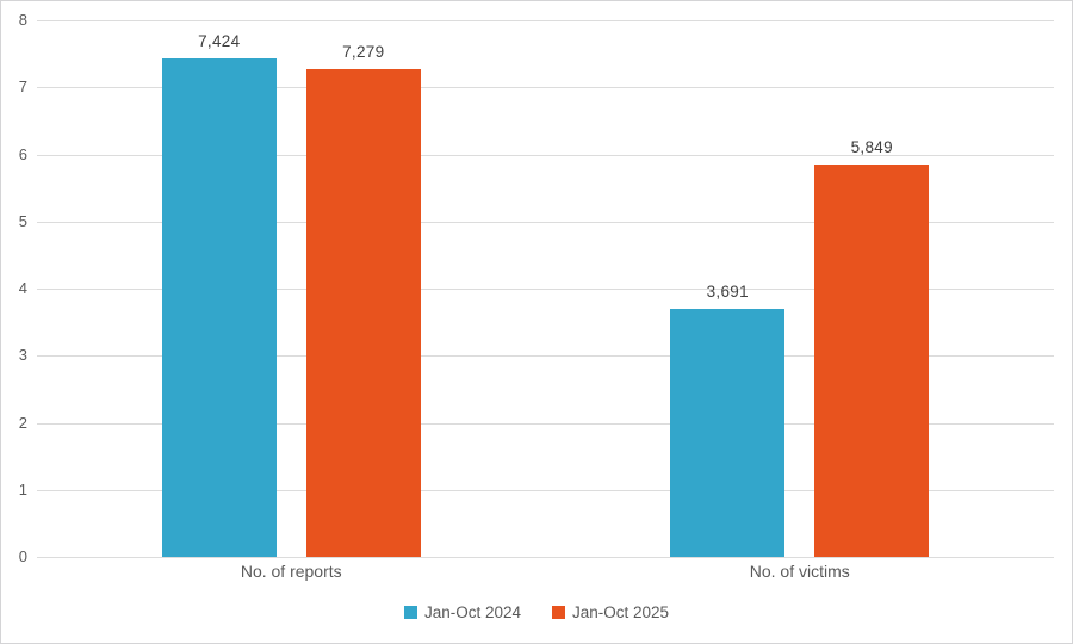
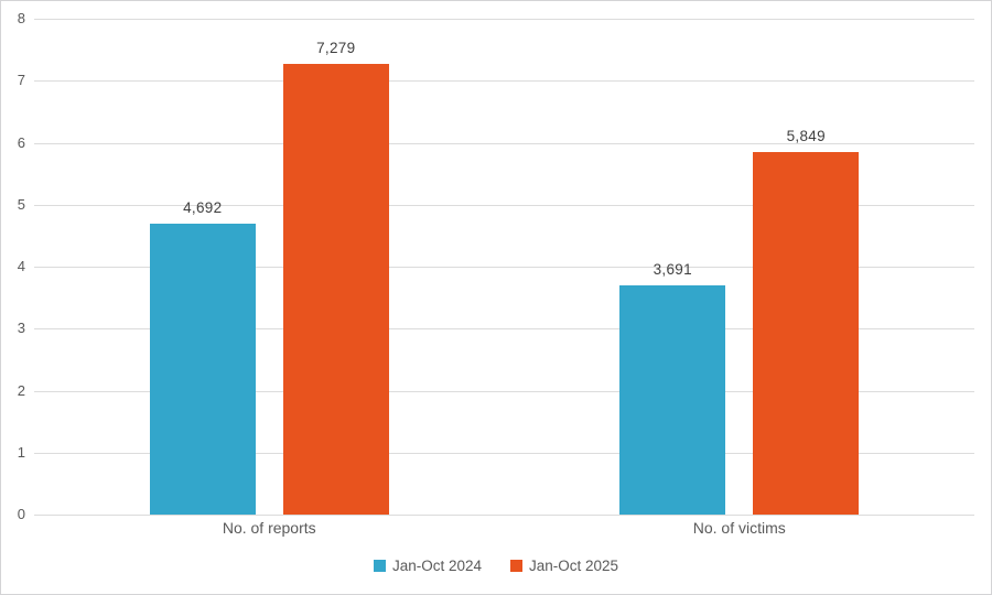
Jan-Oct 2024/No. of reports: 7,424 -> 4,692
